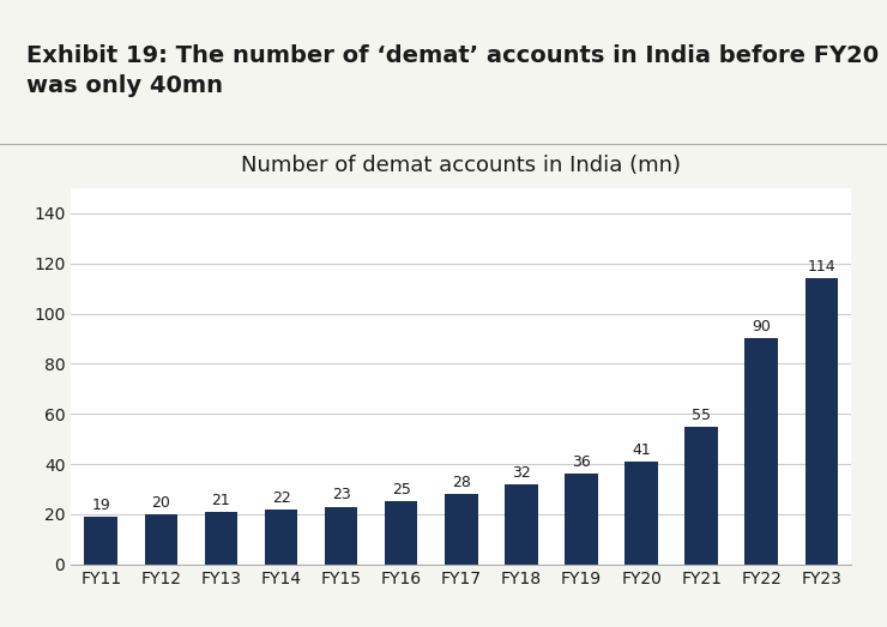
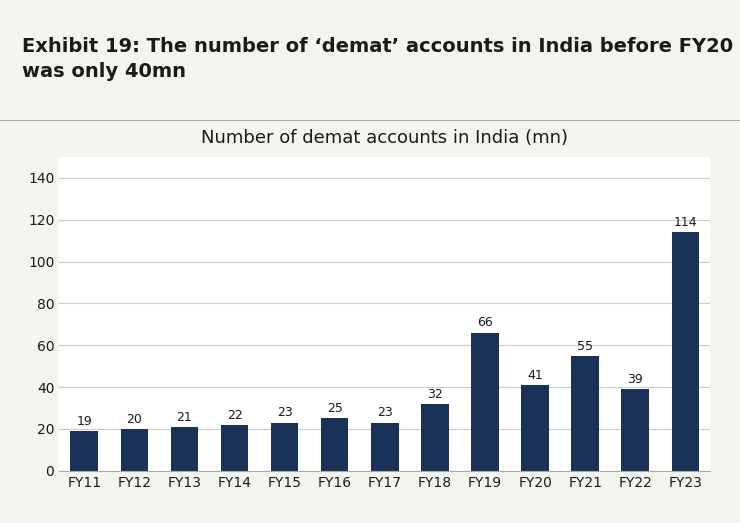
FY17: 28 -> 23
FY19: 36 -> 66
FY22: 90 -> 39
